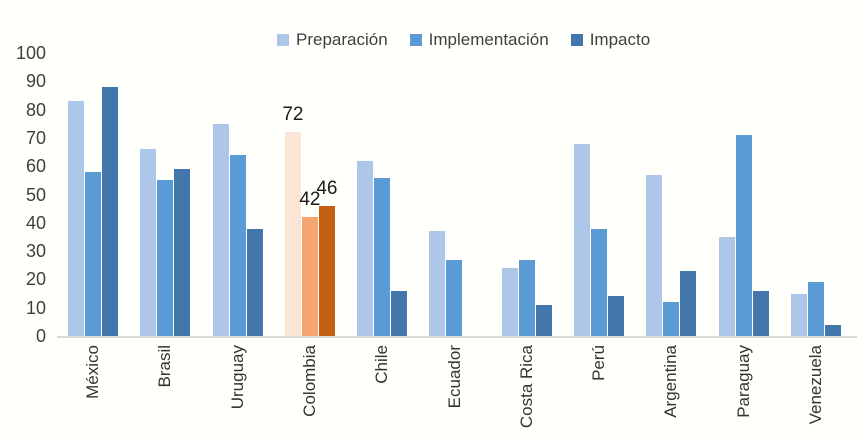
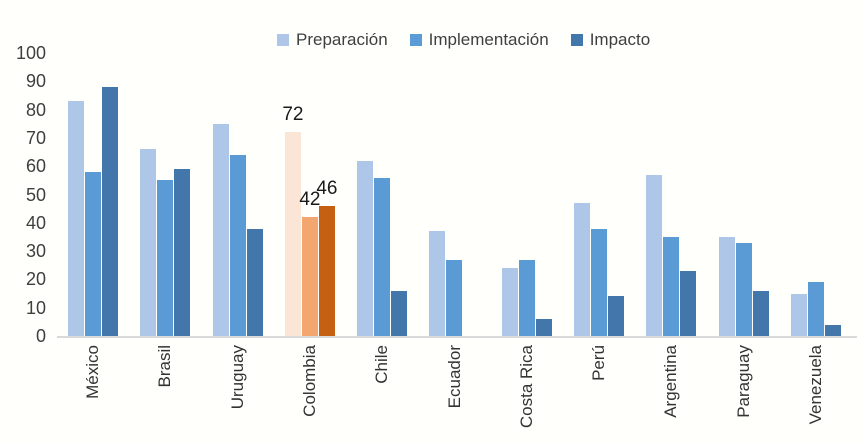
Impacto/Costa Rica: 11 -> 6
Preparación/Perú: 68 -> 47
Implementación/Argentina: 12 -> 35
Implementación/Paraguay: 71 -> 33
